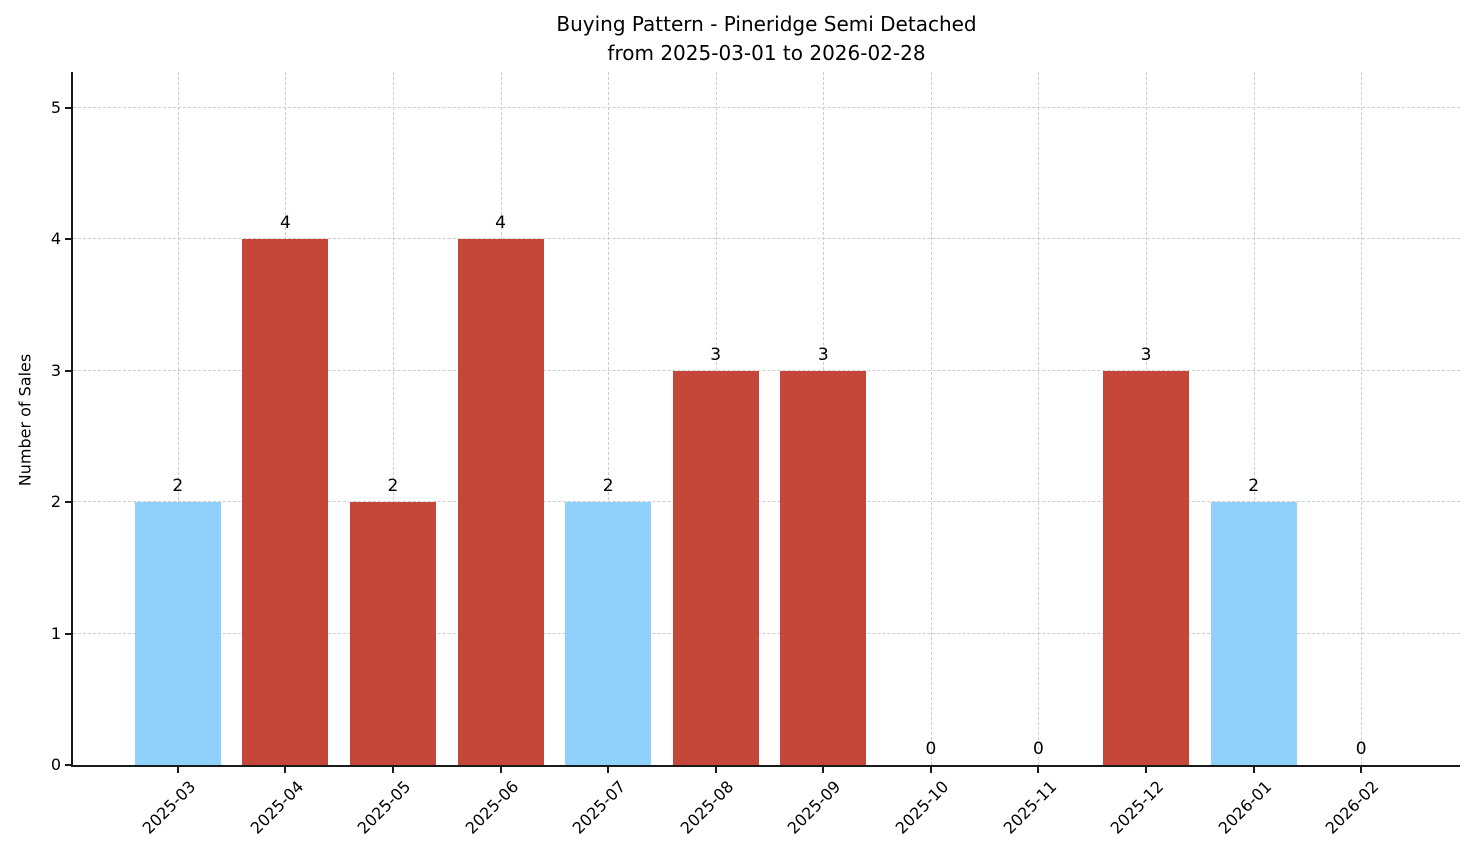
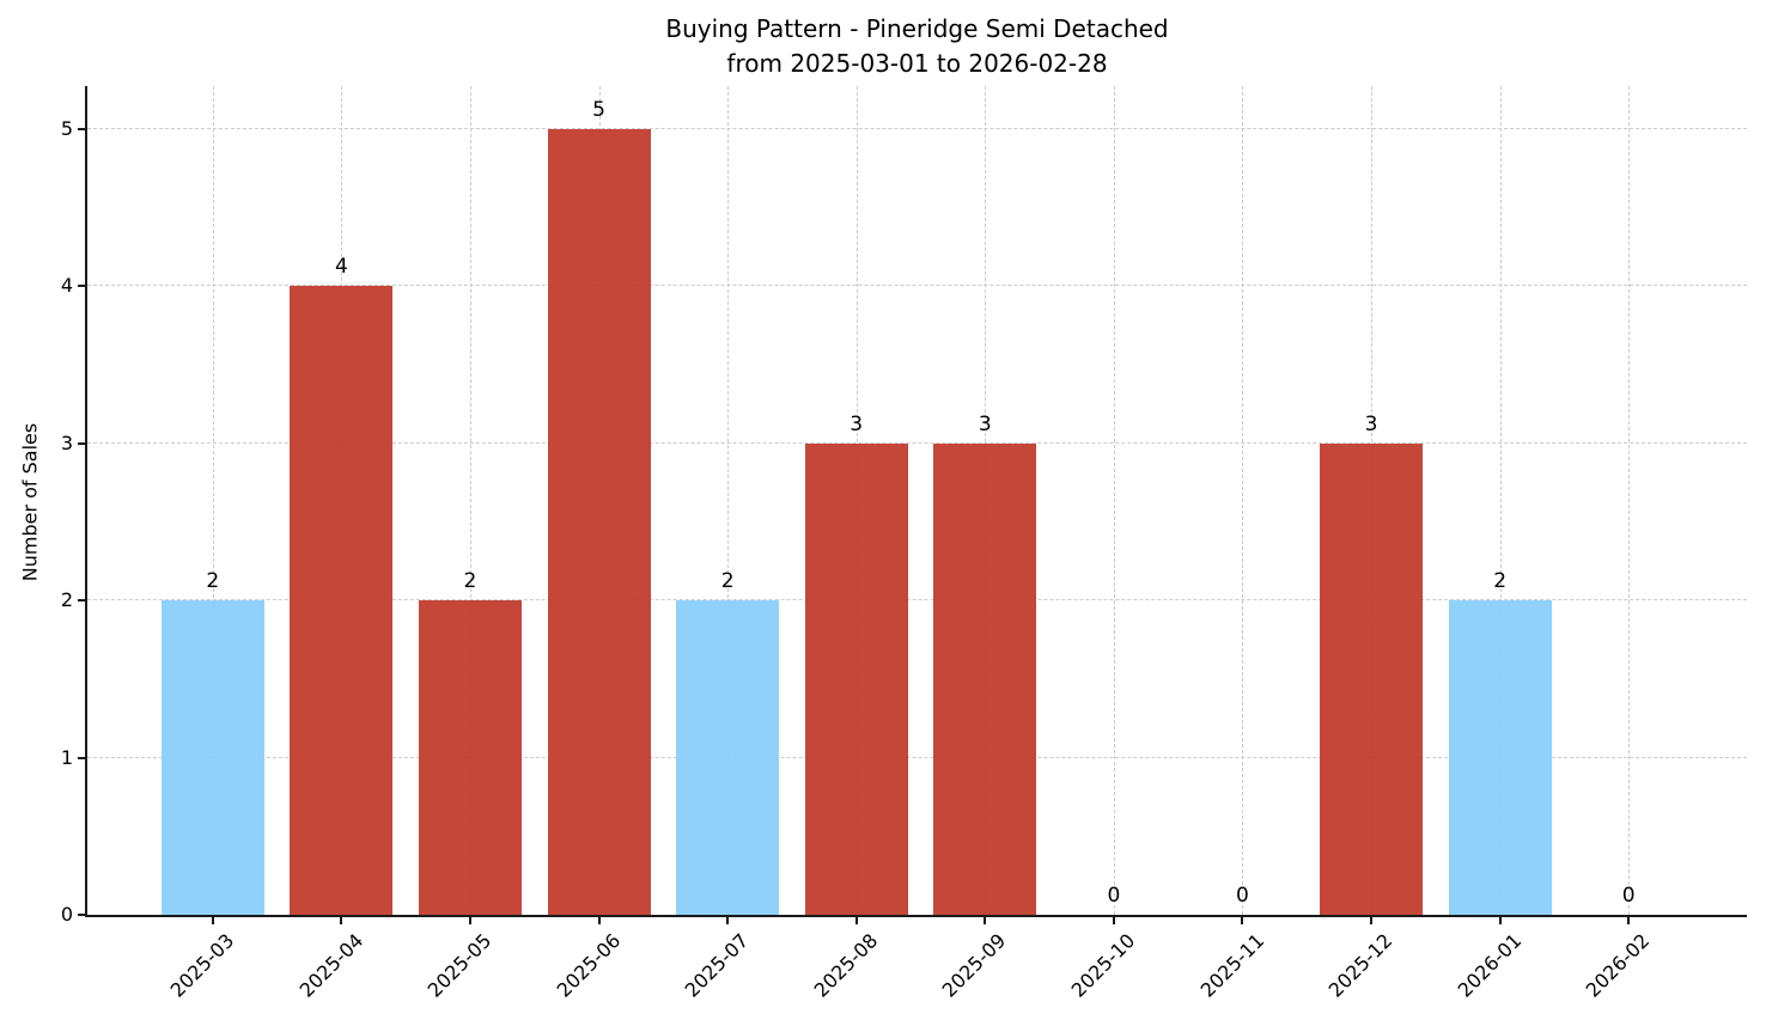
2025-06: 4 -> 5
